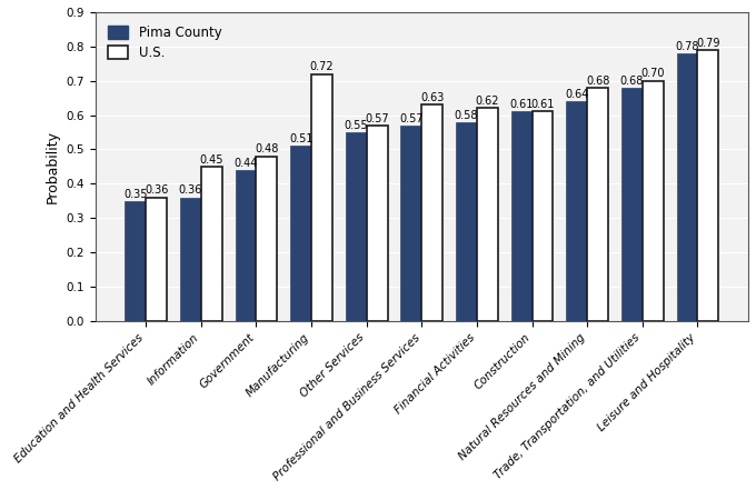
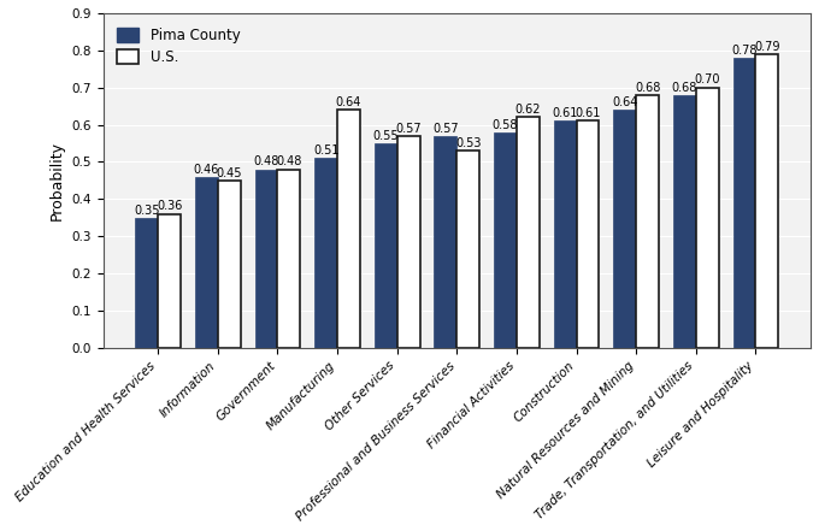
Pima County/Information: 0.36 -> 0.46
Pima County/Government: 0.44 -> 0.48
U.S./Manufacturing: 0.72 -> 0.64
U.S./Professional and Business Services: 0.63 -> 0.53
